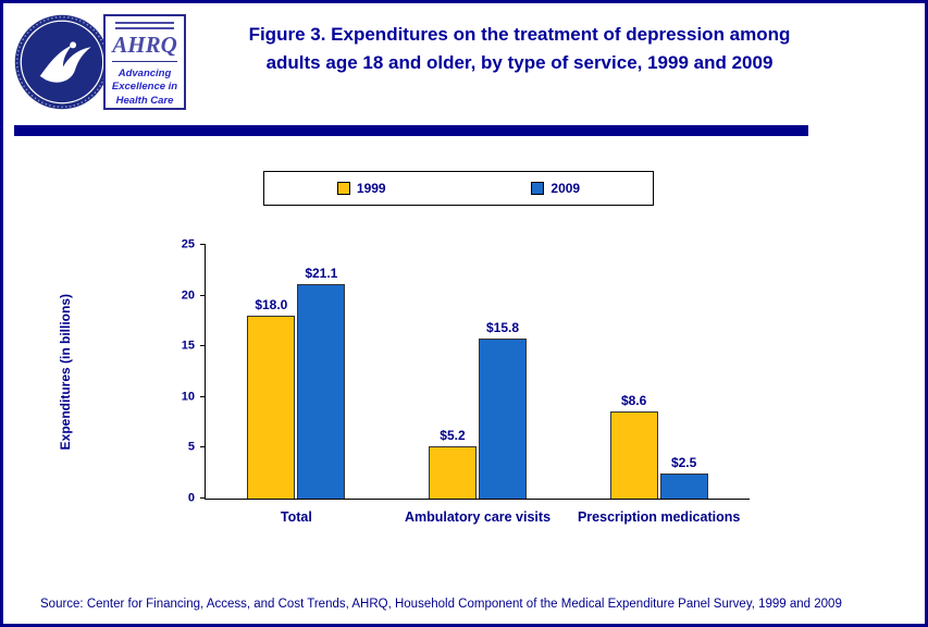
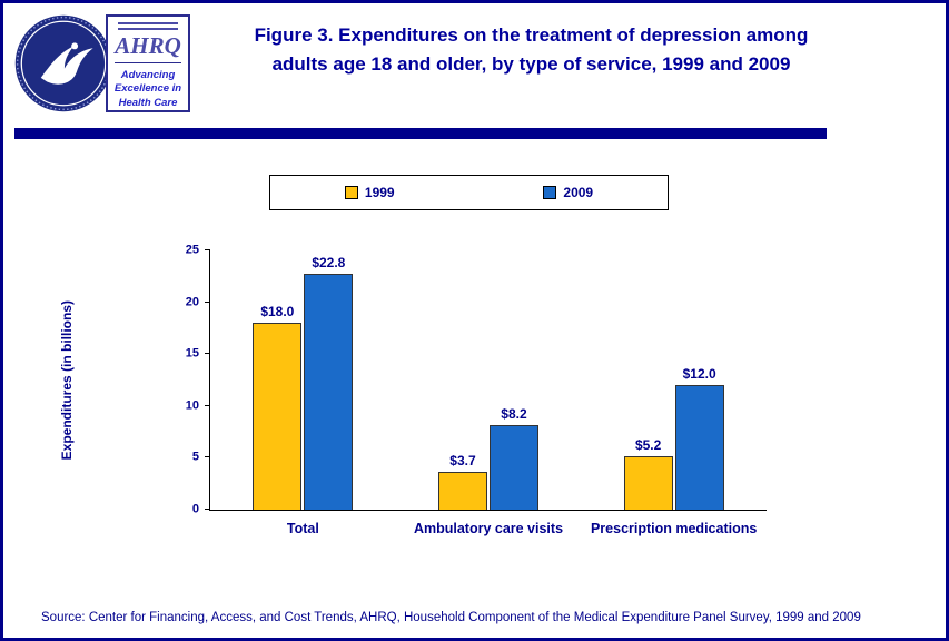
2009/Total: $21.1 -> $22.8
1999/Ambulatory care visits: $5.2 -> $3.7
2009/Ambulatory care visits: $15.8 -> $8.2
1999/Prescription medications: $8.6 -> $5.2
2009/Prescription medications: $2.5 -> $12.0
